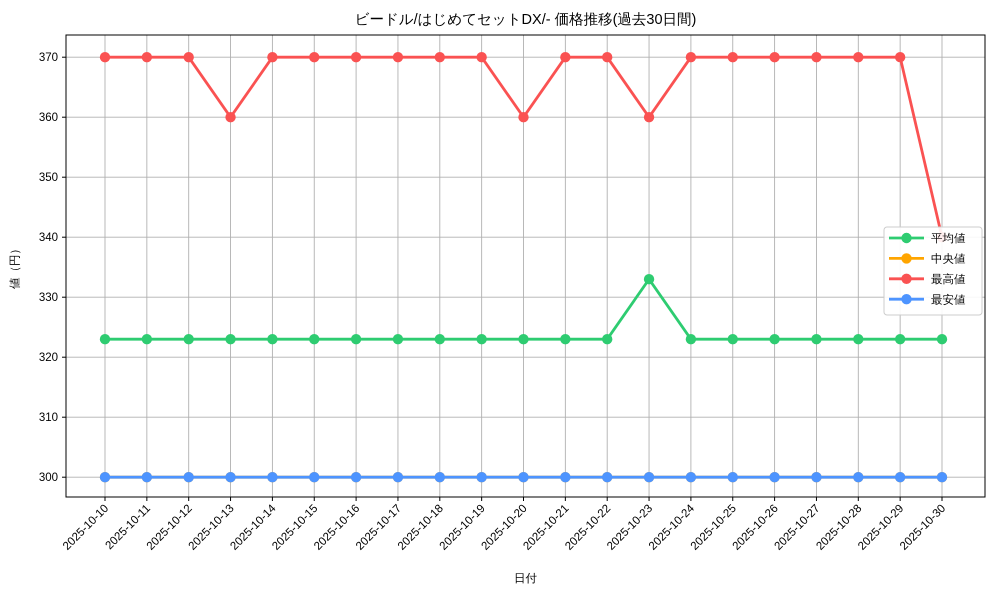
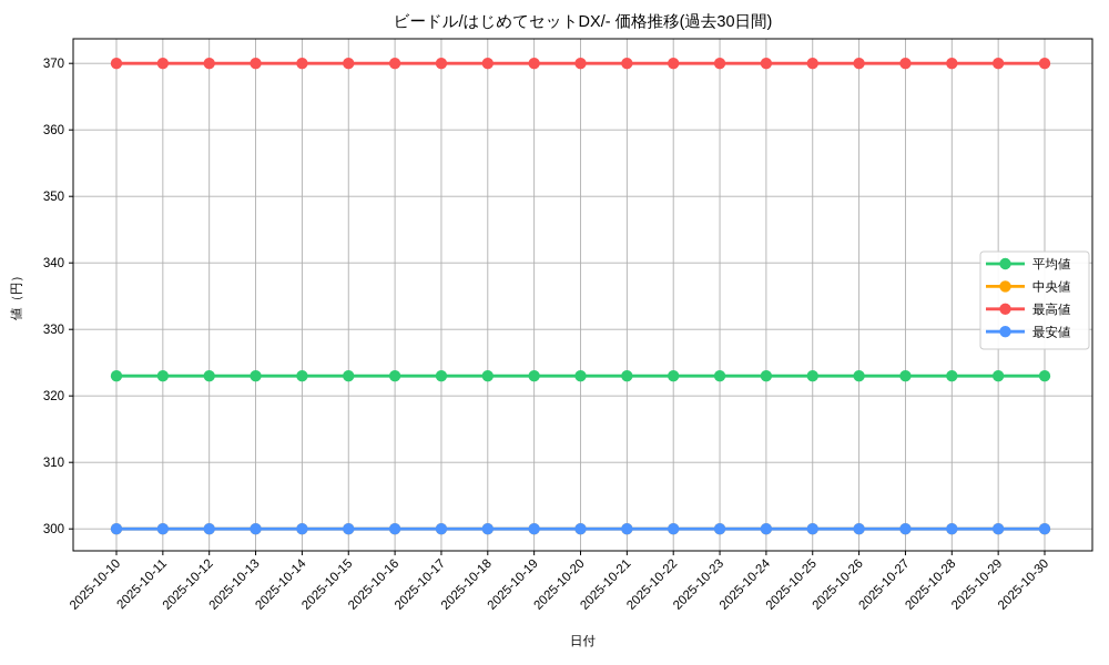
最高値/2025-10-13: 360 -> 370
最高値/2025-10-20: 360 -> 370
平均値/2025-10-23: 333 -> 323
最高値/2025-10-23: 360 -> 370
最高値/2025-10-30: 340 -> 370
